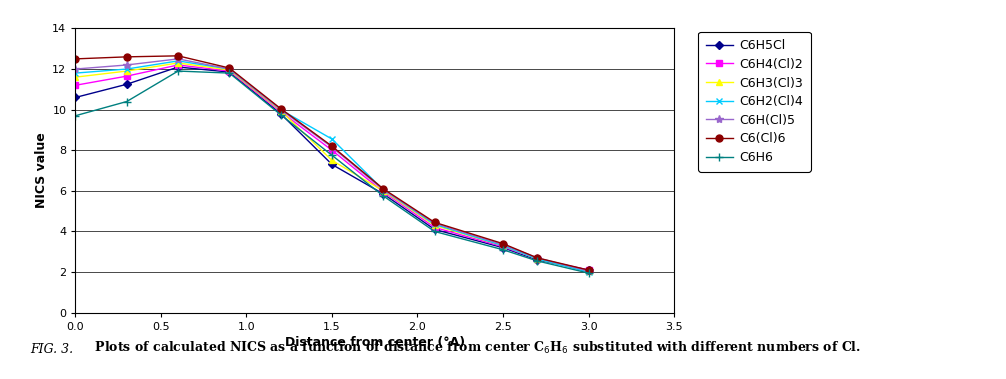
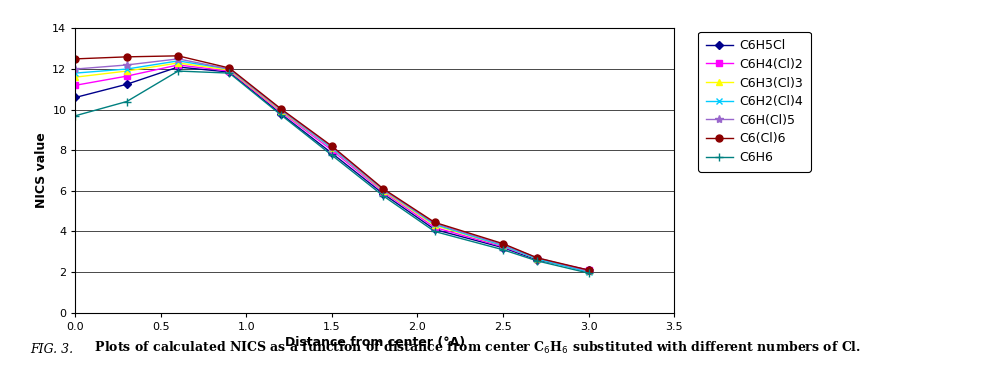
C6H5Cl/1.5: 7.30 -> 7.85
C6H3(Cl)3/1.5: 7.50 -> 8.10
C6H2(Cl)4/1.5: 8.55 -> 8.10
